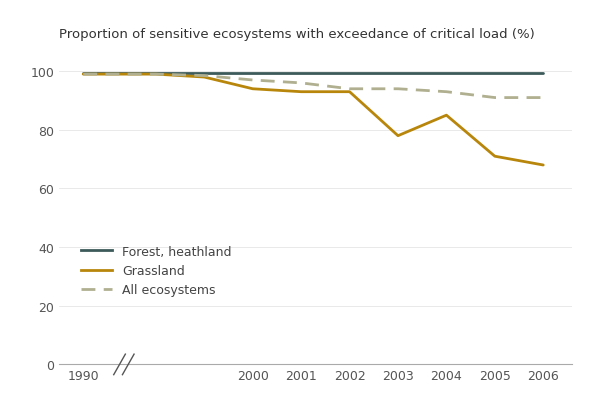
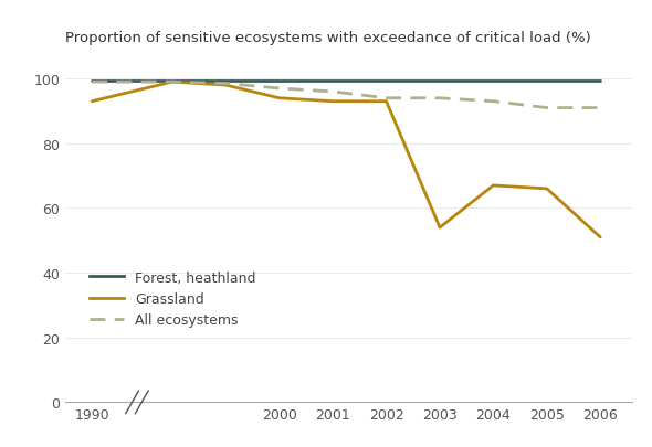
Grassland/1990: 99 -> 93
Grassland/2003: 78 -> 54
Grassland/2004: 85 -> 67
Grassland/2005: 71 -> 66
Grassland/2006: 68 -> 51
